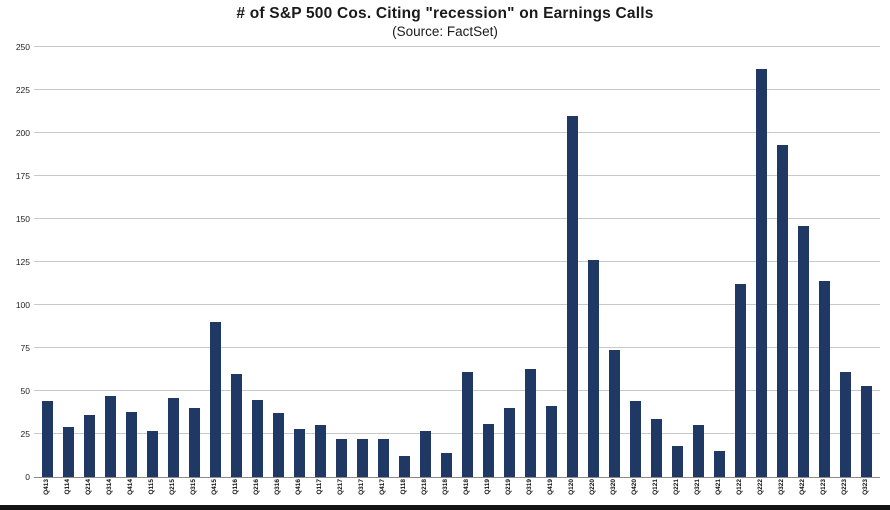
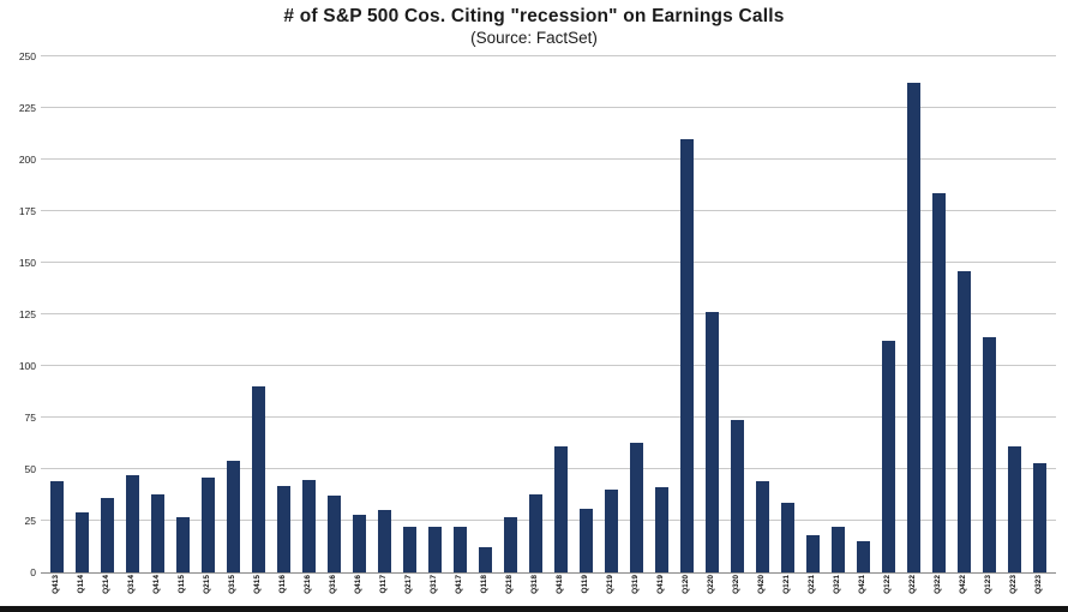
Q315: 40 -> 54
Q116: 60 -> 42
Q318: 14 -> 38
Q321: 30 -> 22
Q322: 193 -> 184
